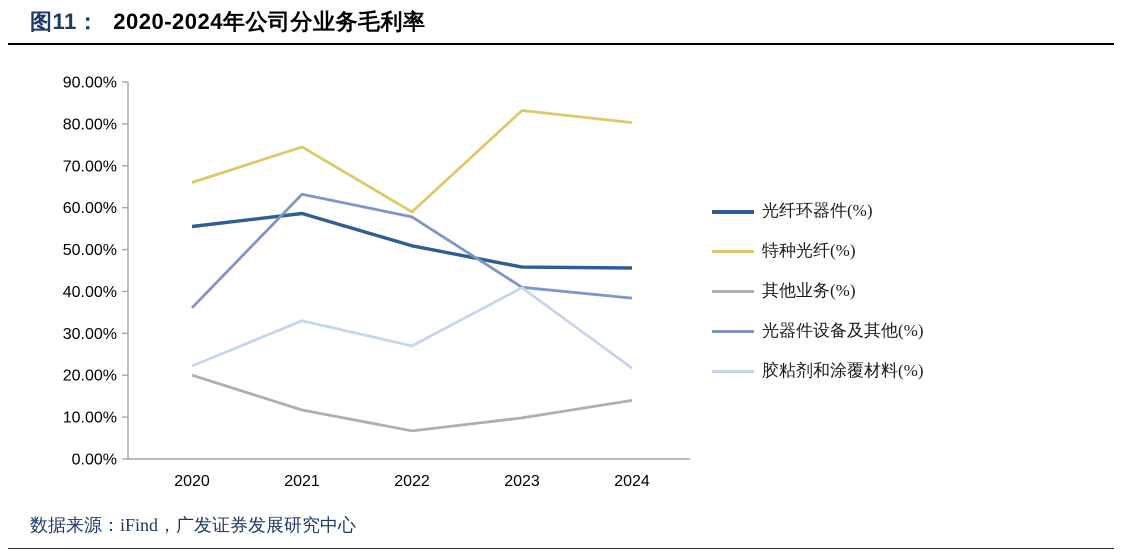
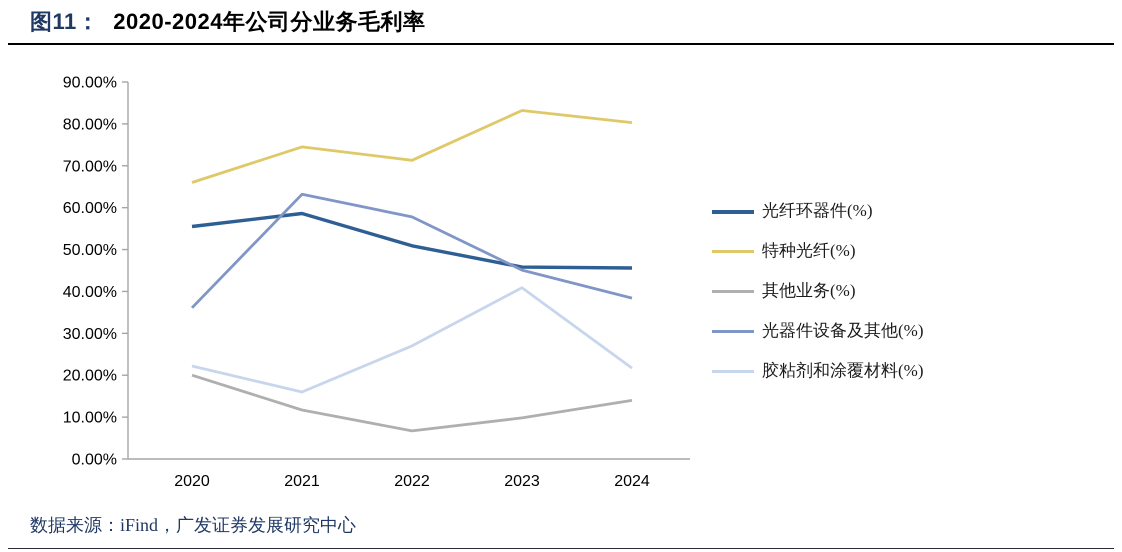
胶粘剂和涂覆材料(%)/2021: 33% -> 16%
特种光纤(%)/2022: 59% -> 71%
光器件设备及其他(%)/2023: 41% -> 45%
